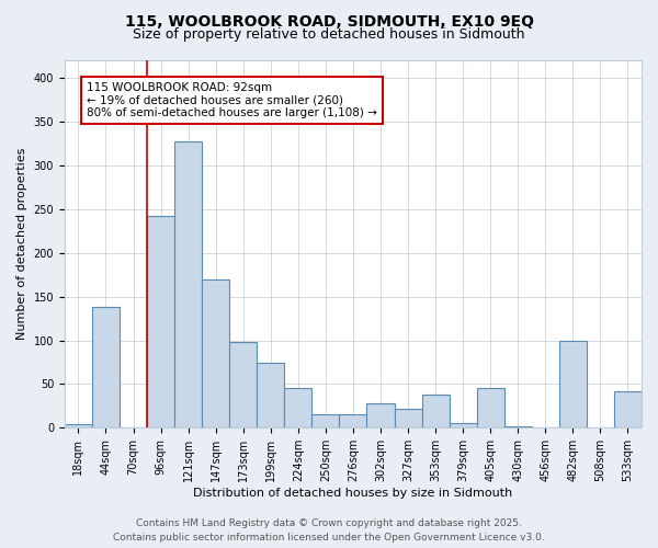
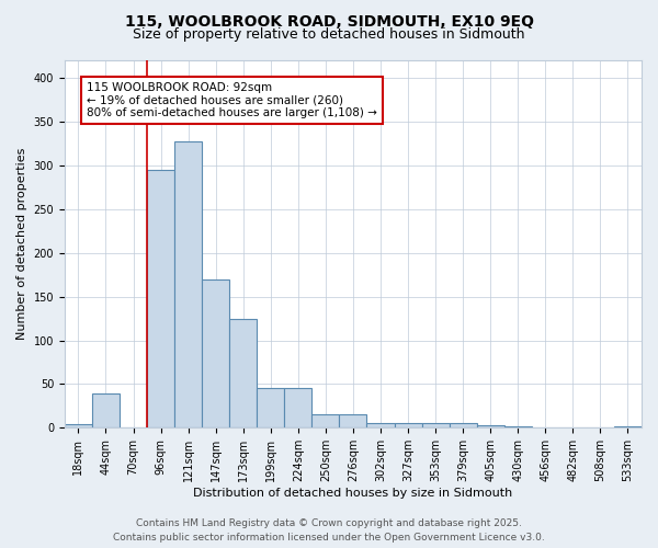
44sqm: 138 -> 39
96sqm: 242 -> 295
173sqm: 98 -> 124
199sqm: 74 -> 45
302sqm: 28 -> 5
327sqm: 22 -> 6
353sqm: 38 -> 5
405sqm: 46 -> 3
482sqm: 100 -> 1
533sqm: 42 -> 2
